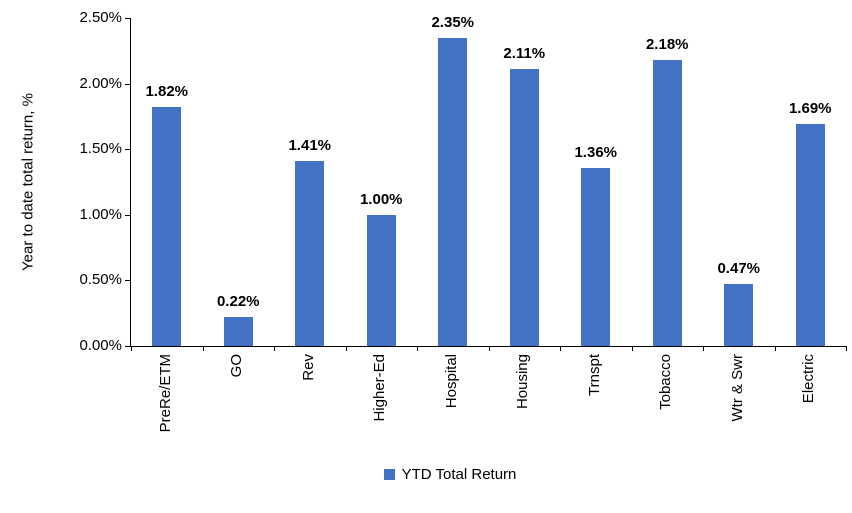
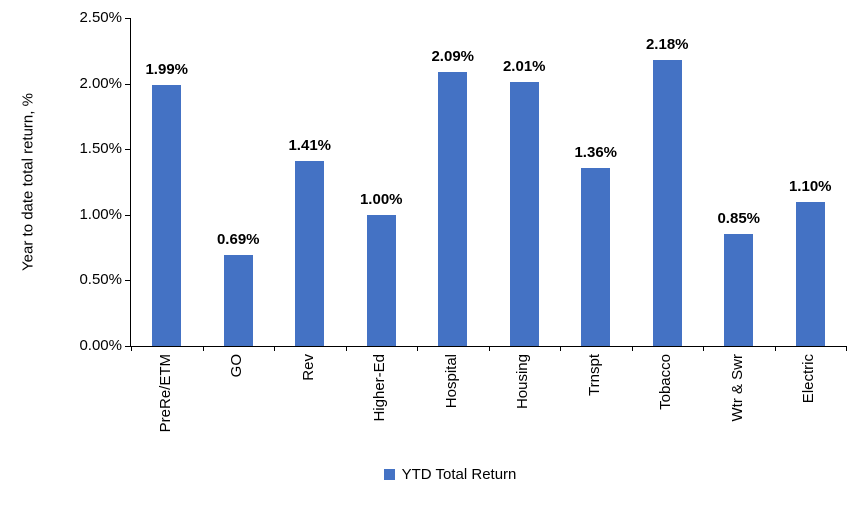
PreRe/ETM: 1.82% -> 1.99%
GO: 0.22% -> 0.69%
Hospital: 2.35% -> 2.09%
Housing: 2.11% -> 2.01%
Wtr & Swr: 0.47% -> 0.85%
Electric: 1.69% -> 1.10%
